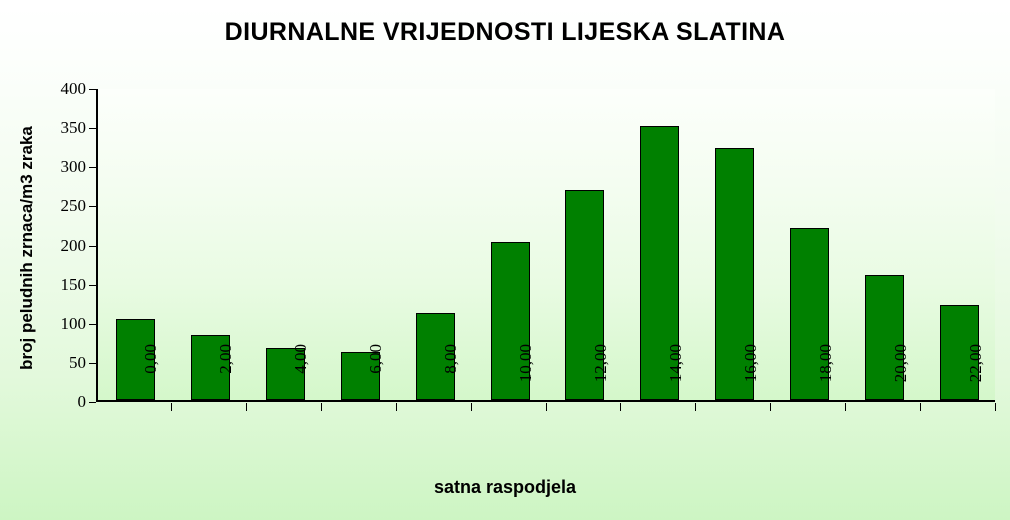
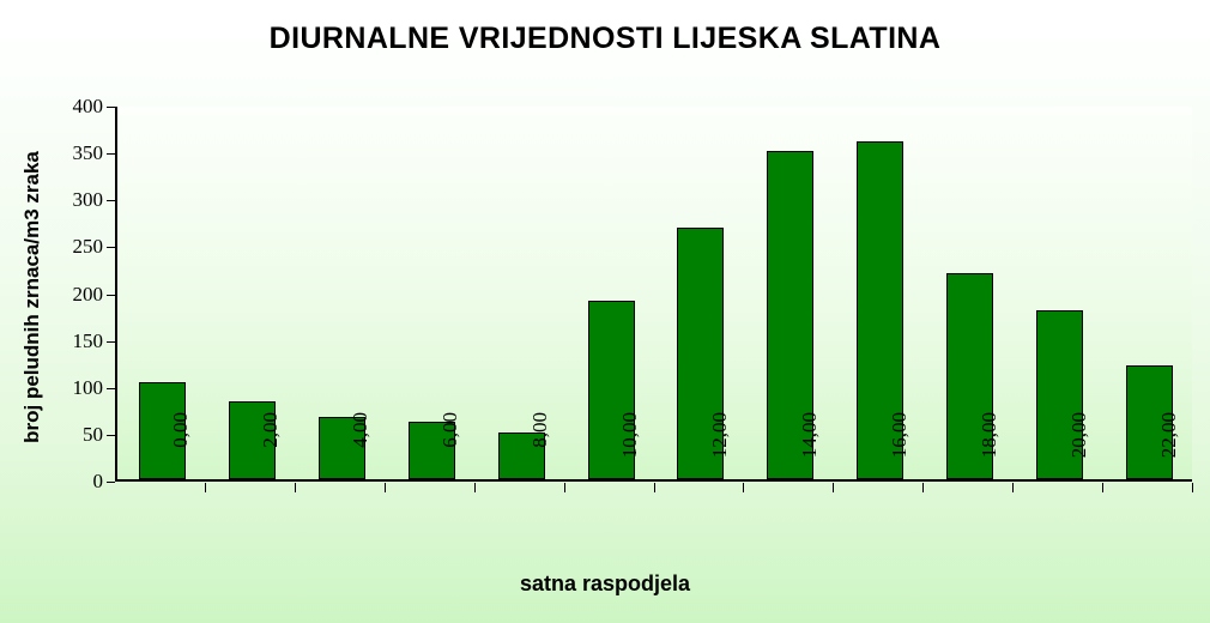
8,00: 110 -> 50
10,00: 200 -> 190
16,00: 320 -> 360
20,00: 160 -> 180
